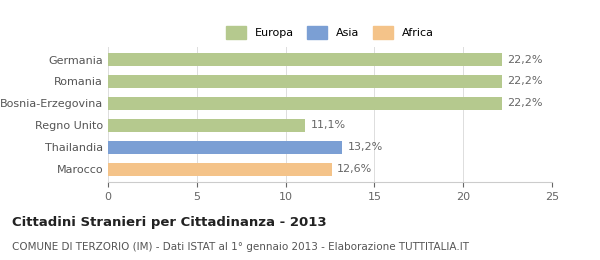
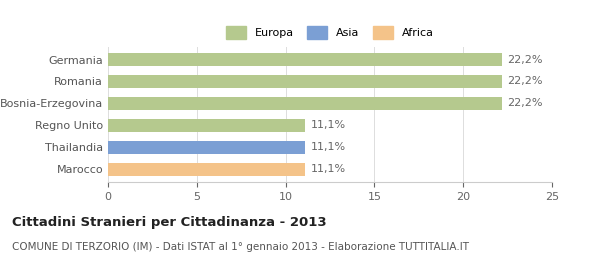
Thailandia: 13,2% -> 11,1%
Marocco: 12,6% -> 11,1%
